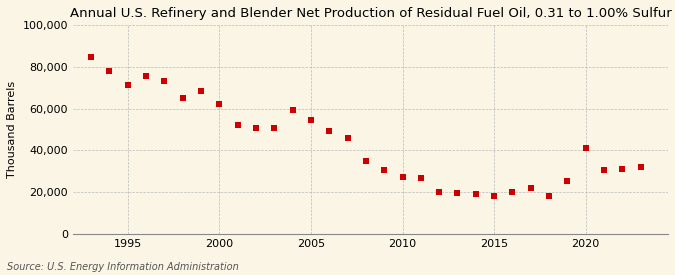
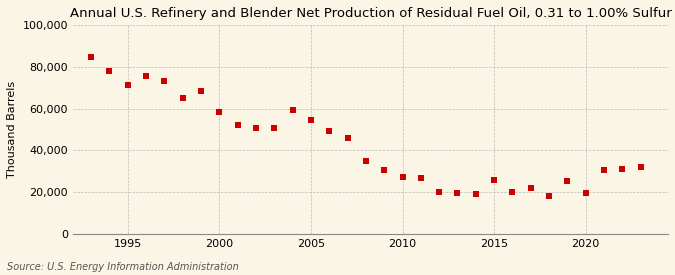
2000: 62,500 -> 58,500
2015: 18,000 -> 26,000
2020: 41,000 -> 19,500
